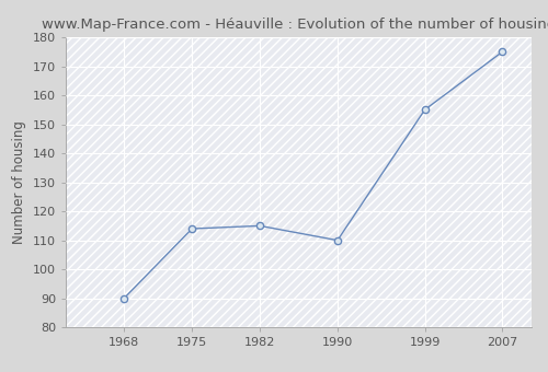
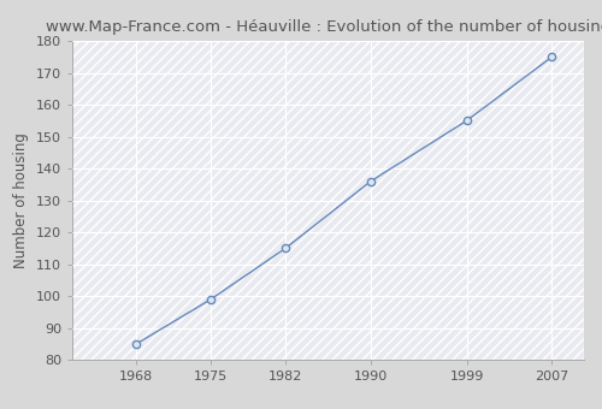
1968: 90 -> 85
1975: 114 -> 99
1990: 110 -> 136
